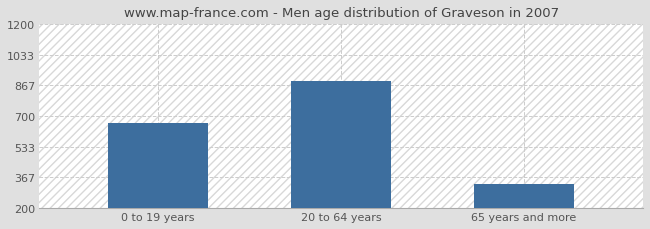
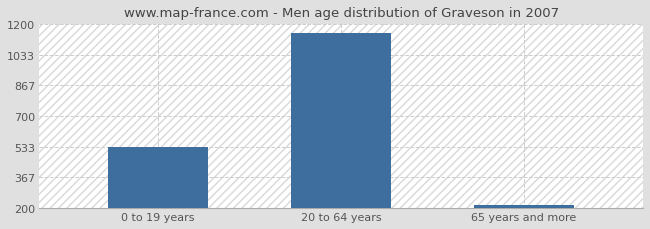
0 to 19 years: 660 -> 530
20 to 64 years: 890 -> 1150
65 years and more: 330 -> 220
